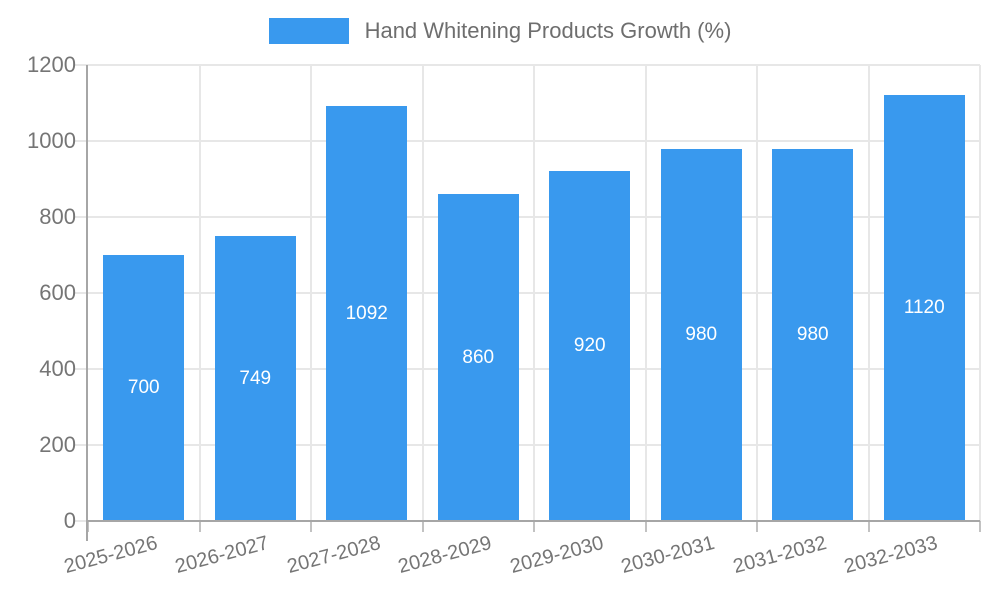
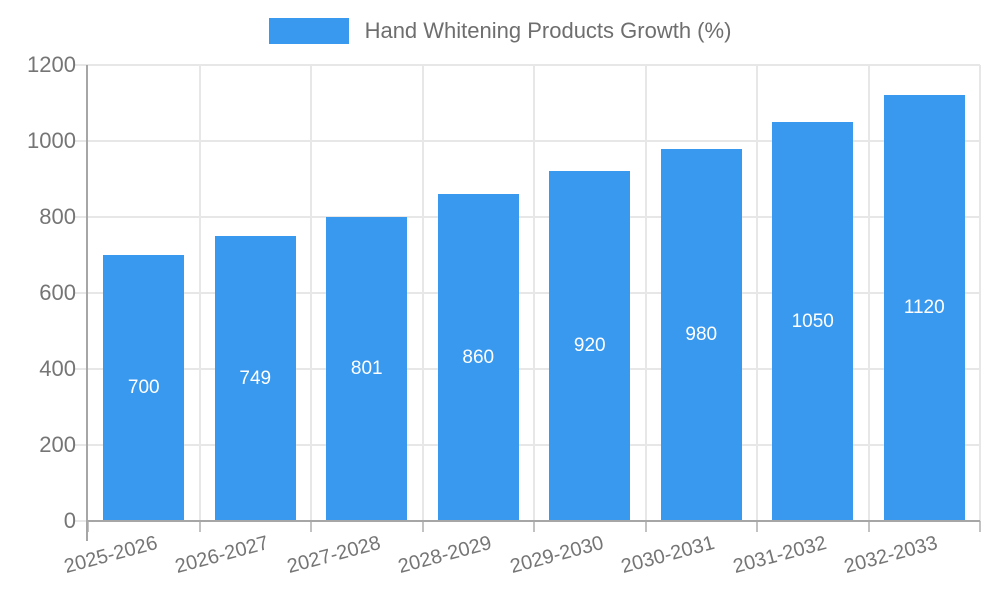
2027-2028: 1092 -> 801
2031-2032: 980 -> 1050
